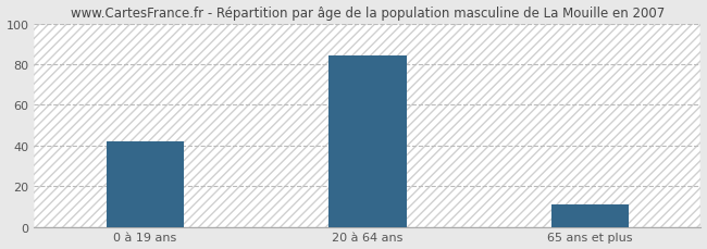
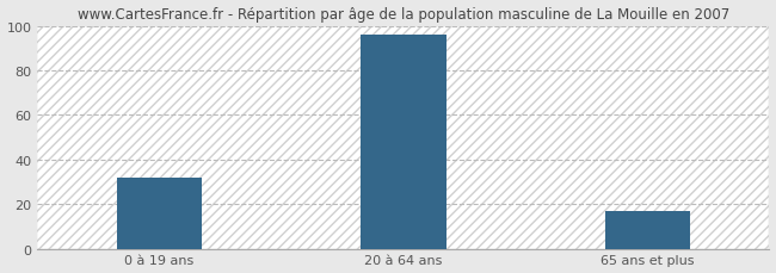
0 à 19 ans: 42 -> 32
20 à 64 ans: 84 -> 96
65 ans et plus: 11 -> 17
